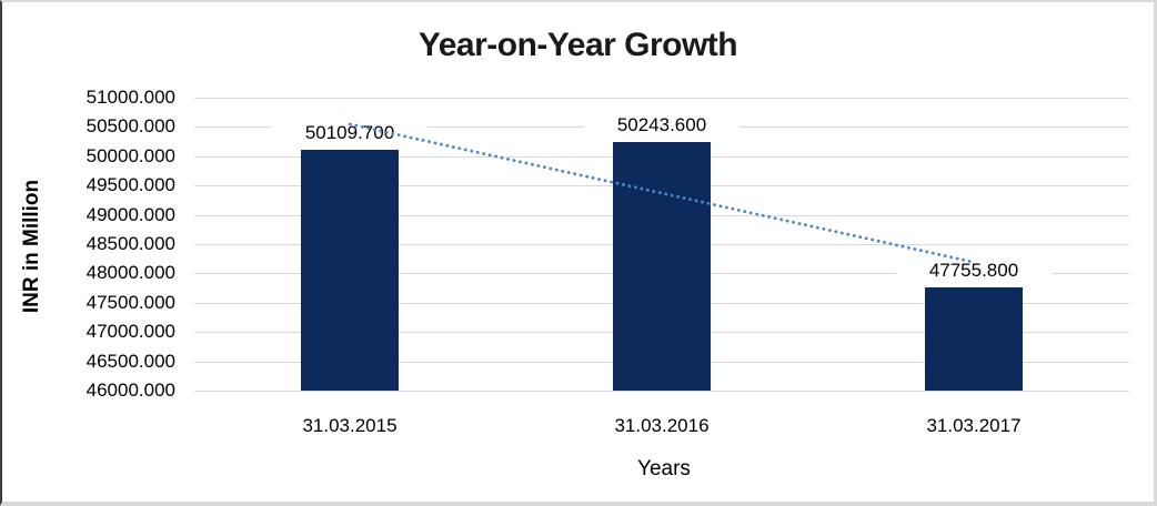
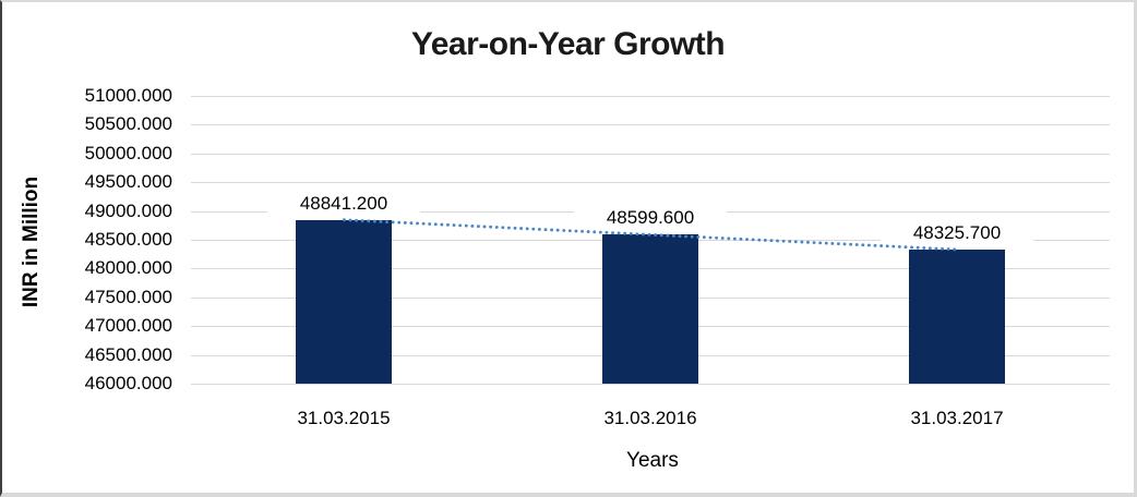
31.03.2015: 50109.700 -> 48841.200
31.03.2016: 50243.600 -> 48599.600
31.03.2017: 47755.800 -> 48325.700
